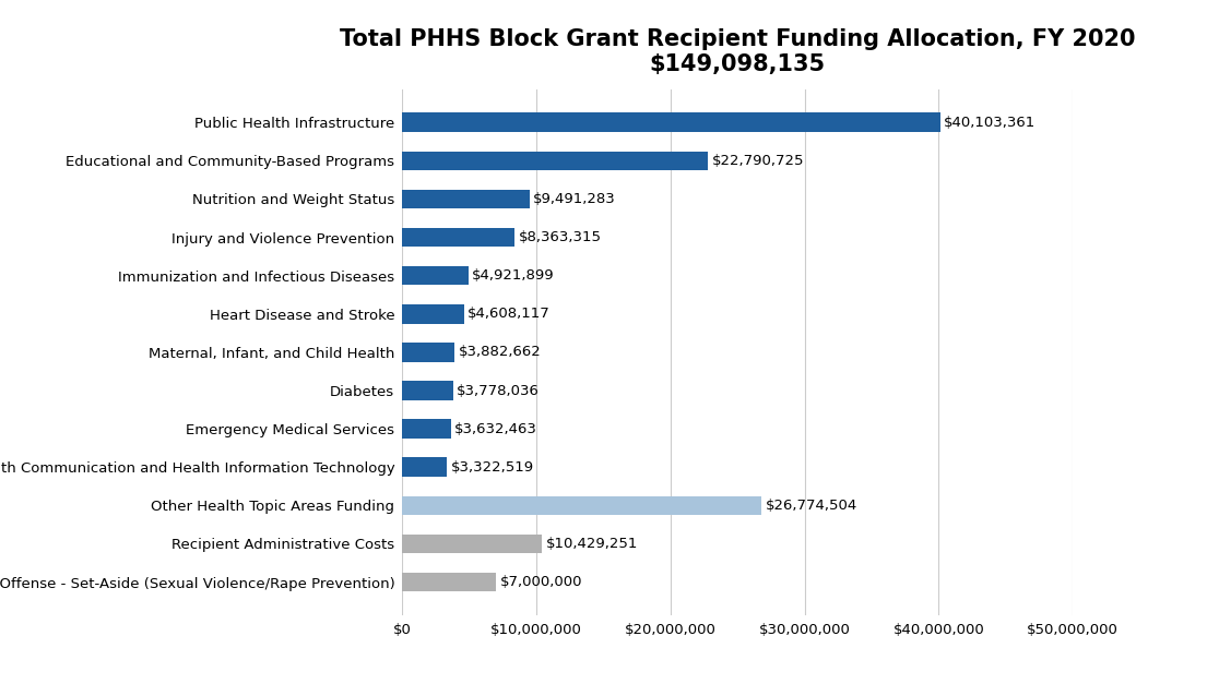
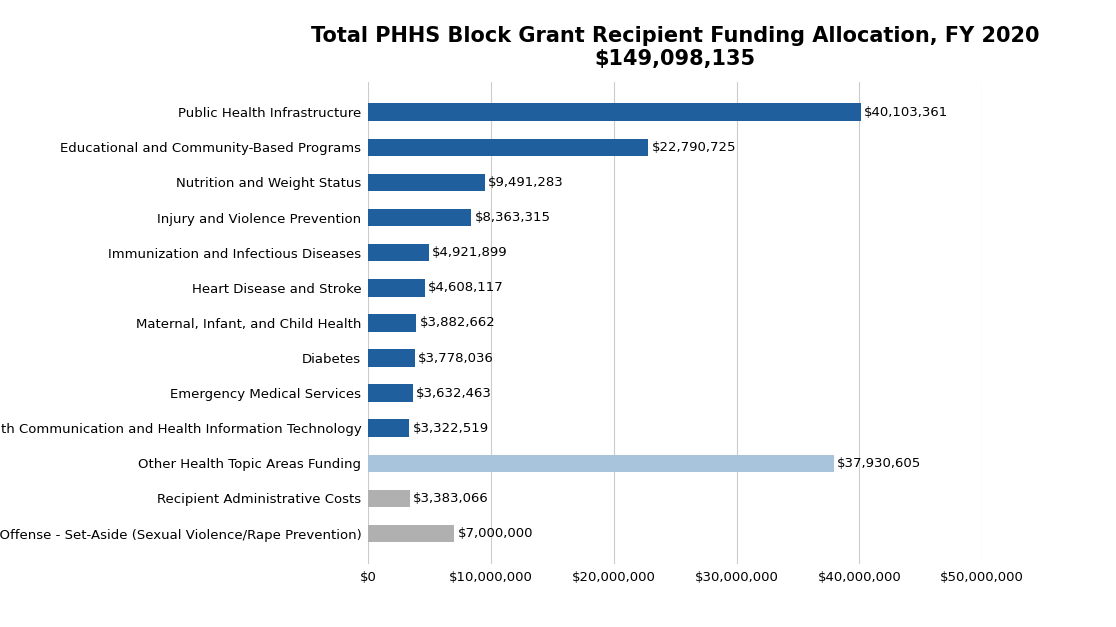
Other Health Topic Areas Funding: $26,774,504 -> $37,930,605
Recipient Administrative Costs: $10,429,251 -> $3,383,066
